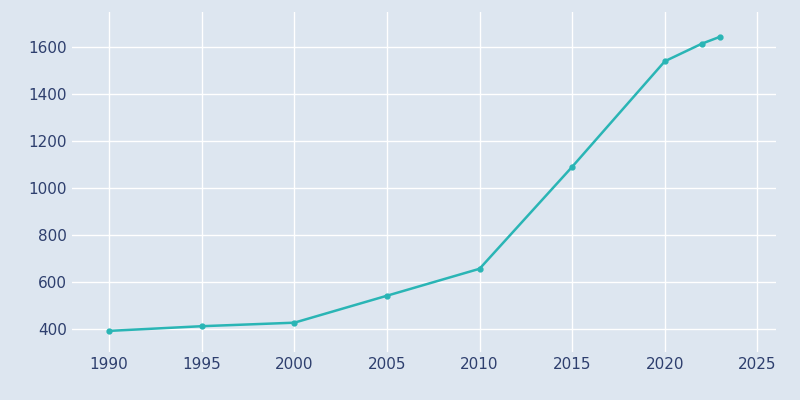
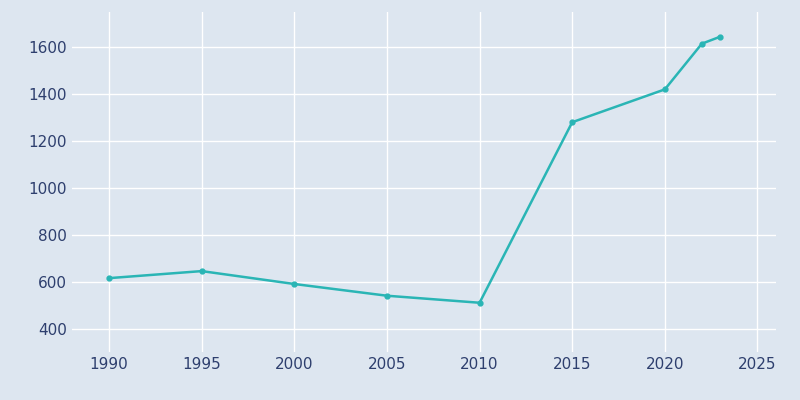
1990: 390 -> 615
1995: 410 -> 645
2000: 425 -> 590
2010: 655 -> 510
2015: 1090 -> 1280
2020: 1540 -> 1420
